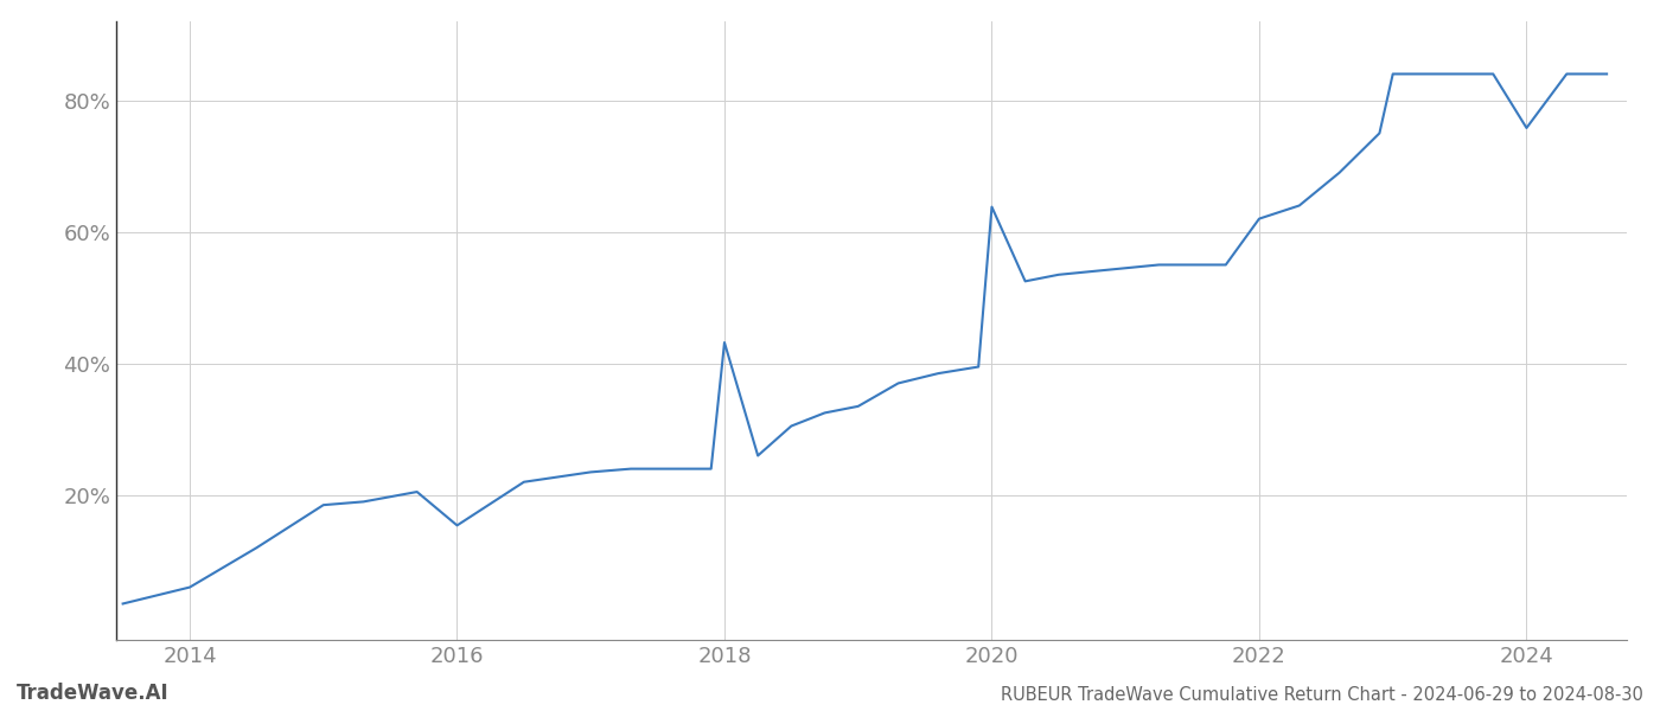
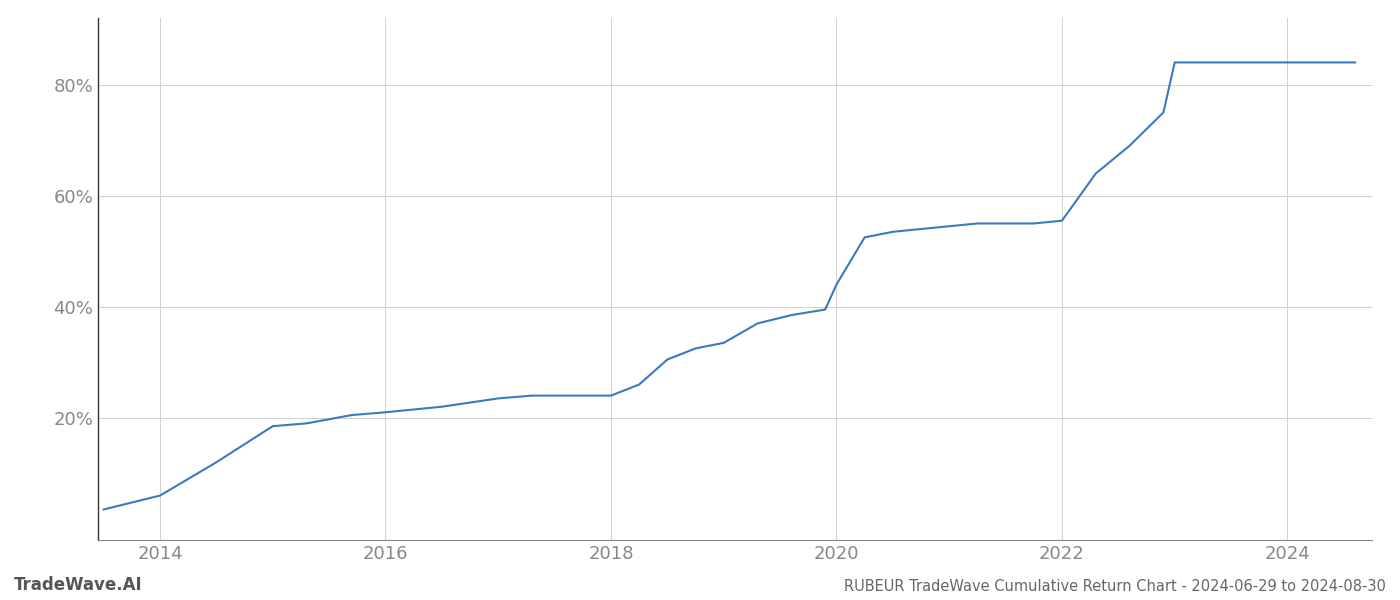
2016: 15.4% -> 21.0%
2018: 43.2% -> 24.0%
2020: 63.8% -> 44.0%
2022: 62.0% -> 55.5%
2024: 75.8% -> 84.0%
